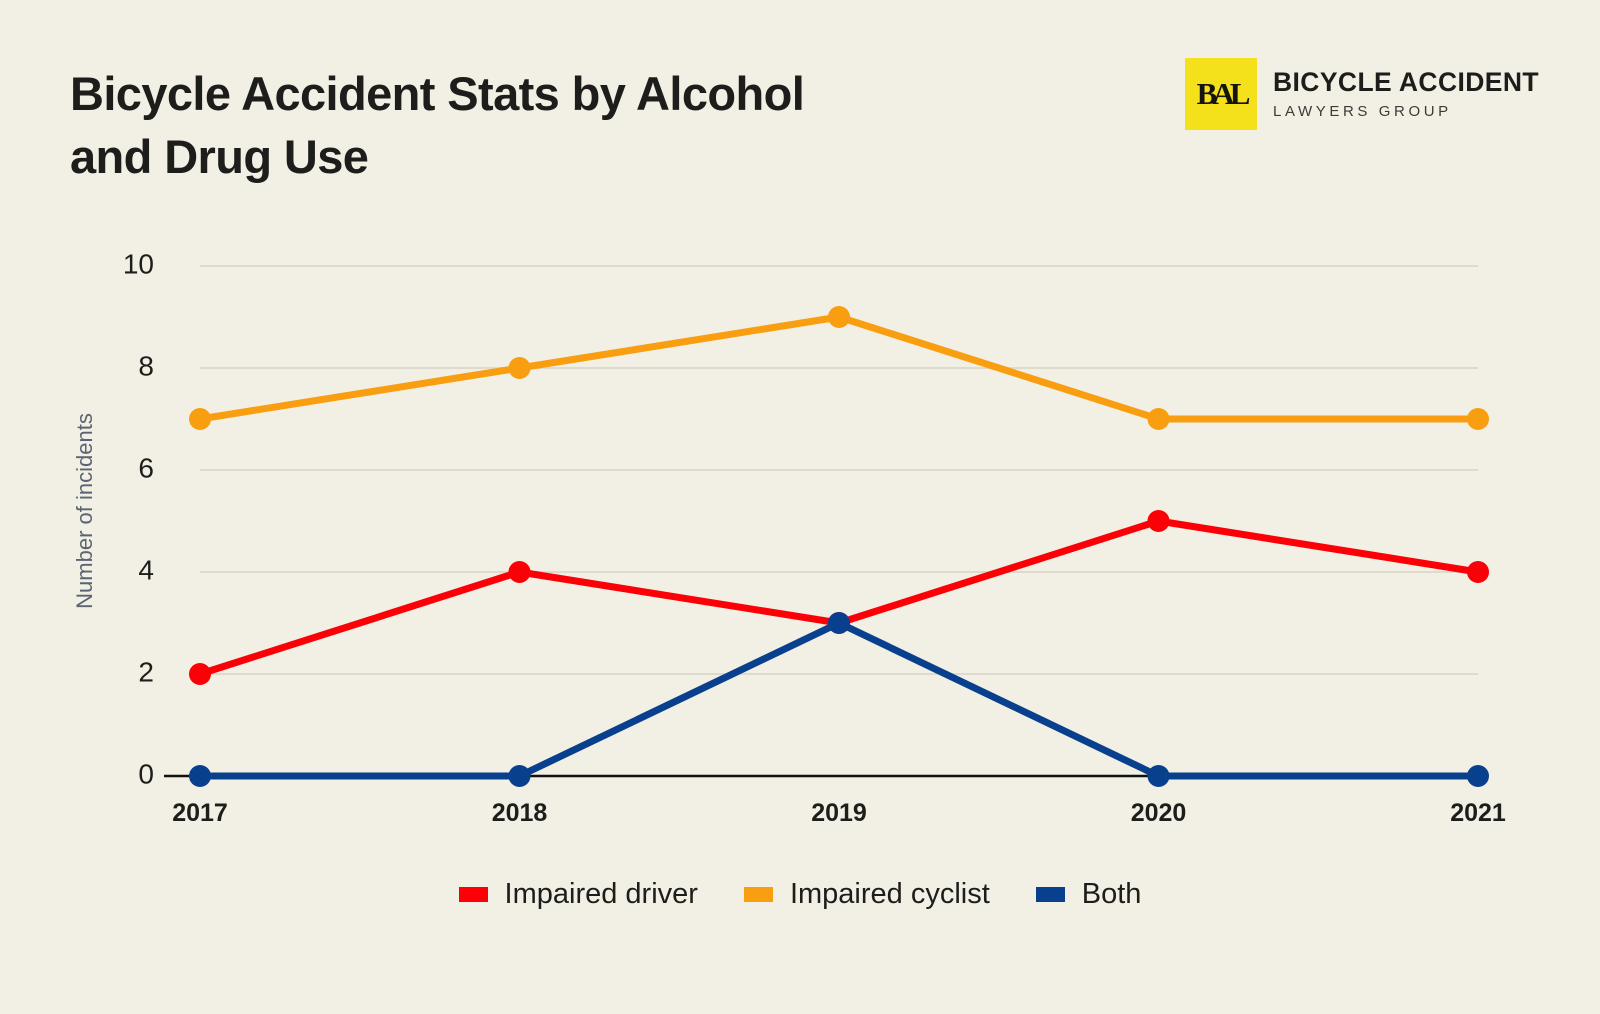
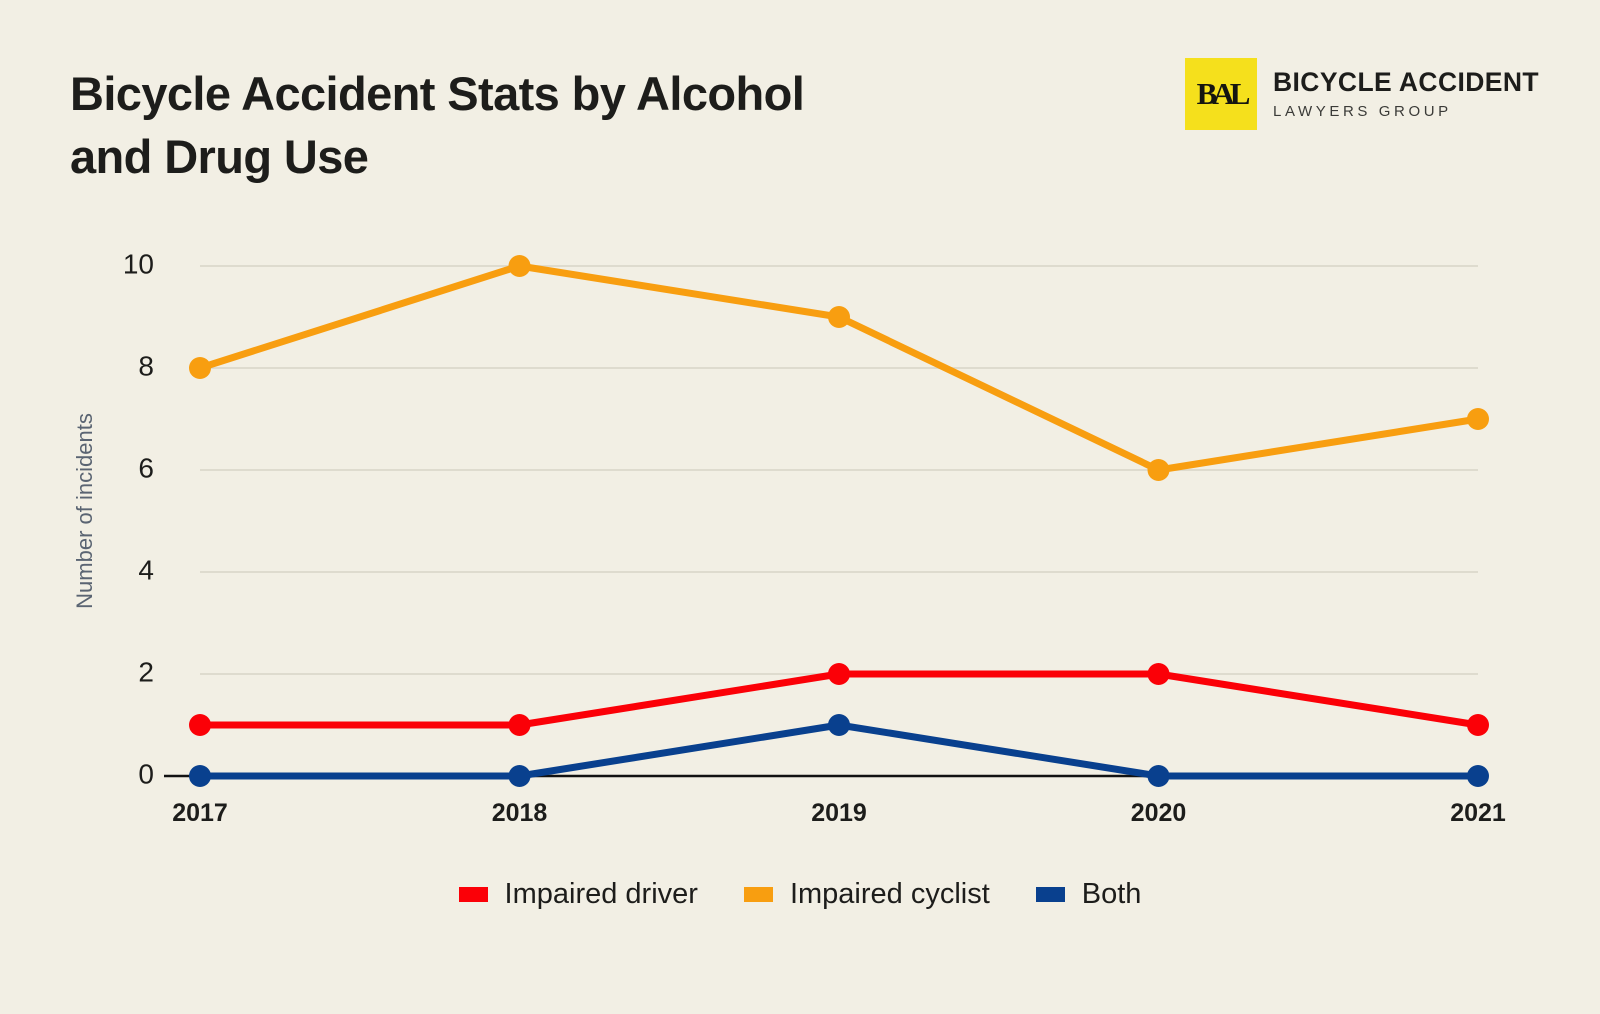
Impaired driver/2017: 2 -> 1
Impaired cyclist/2017: 7 -> 8
Impaired driver/2018: 4 -> 1
Impaired cyclist/2018: 8 -> 10
Impaired driver/2019: 3 -> 2
Both/2019: 3 -> 1
Impaired driver/2020: 5 -> 2
Impaired cyclist/2020: 7 -> 6
Impaired driver/2021: 4 -> 1
